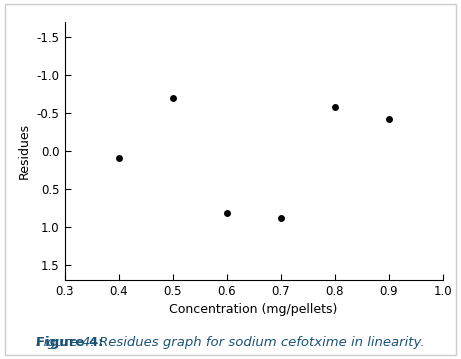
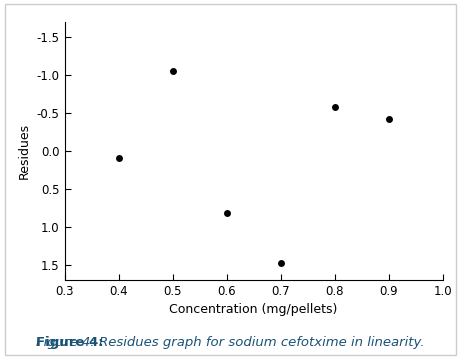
0.5: -0.70 -> -1.05
0.7: 0.88 -> 1.48
